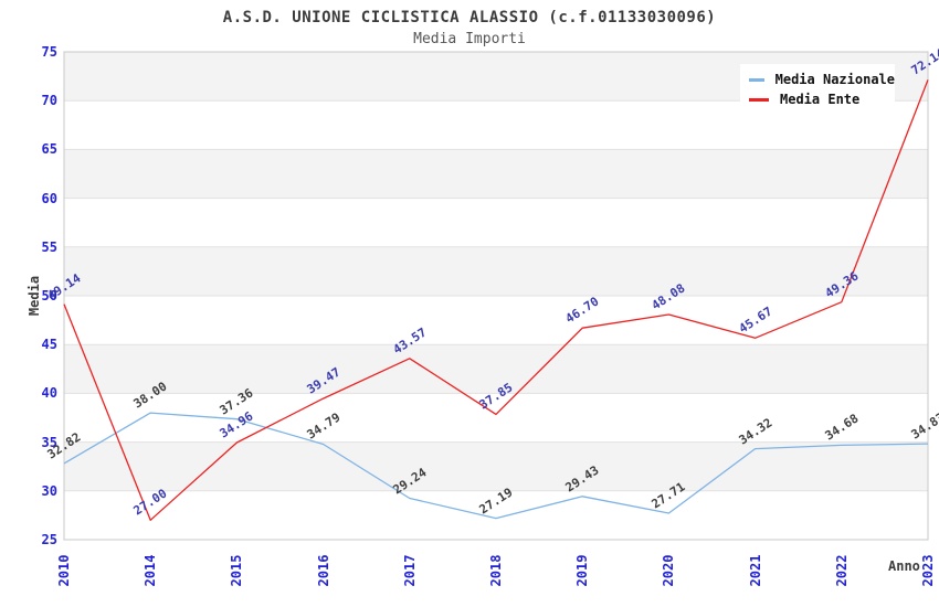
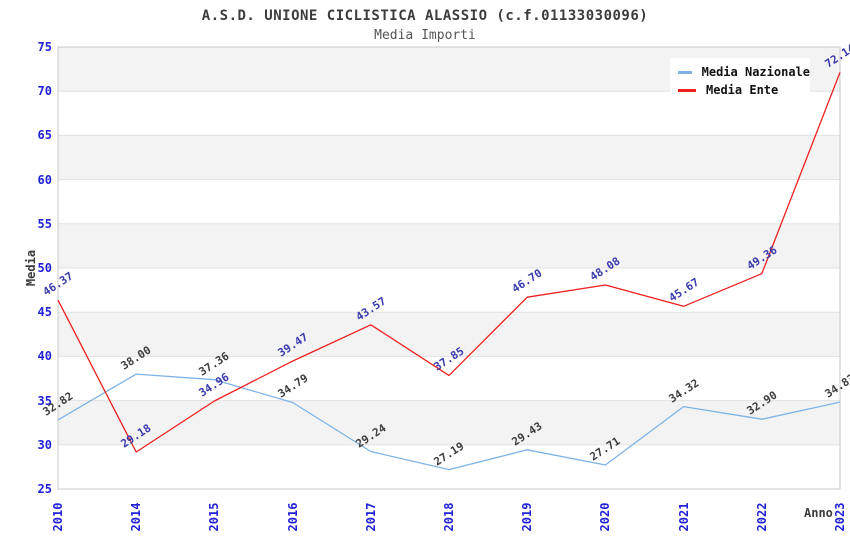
Media Ente/2010: 49.14 -> 46.37
Media Ente/2014: 27.00 -> 29.18
Media Nazionale/2022: 34.68 -> 32.90
